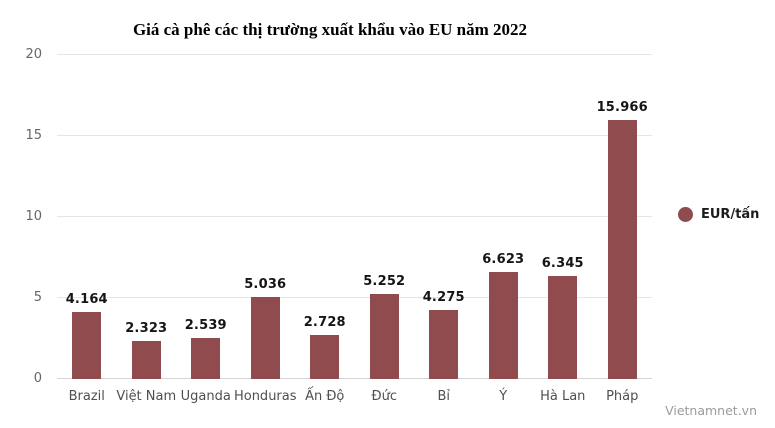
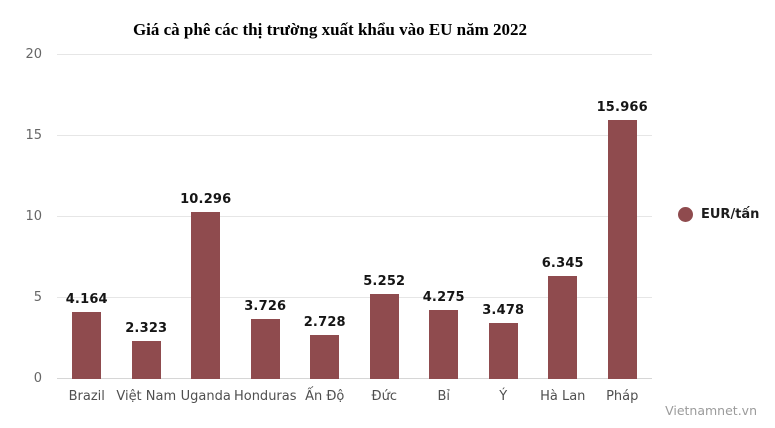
Uganda: 2.539 -> 10.296
Honduras: 5.036 -> 3.726
Ý: 6.623 -> 3.478
